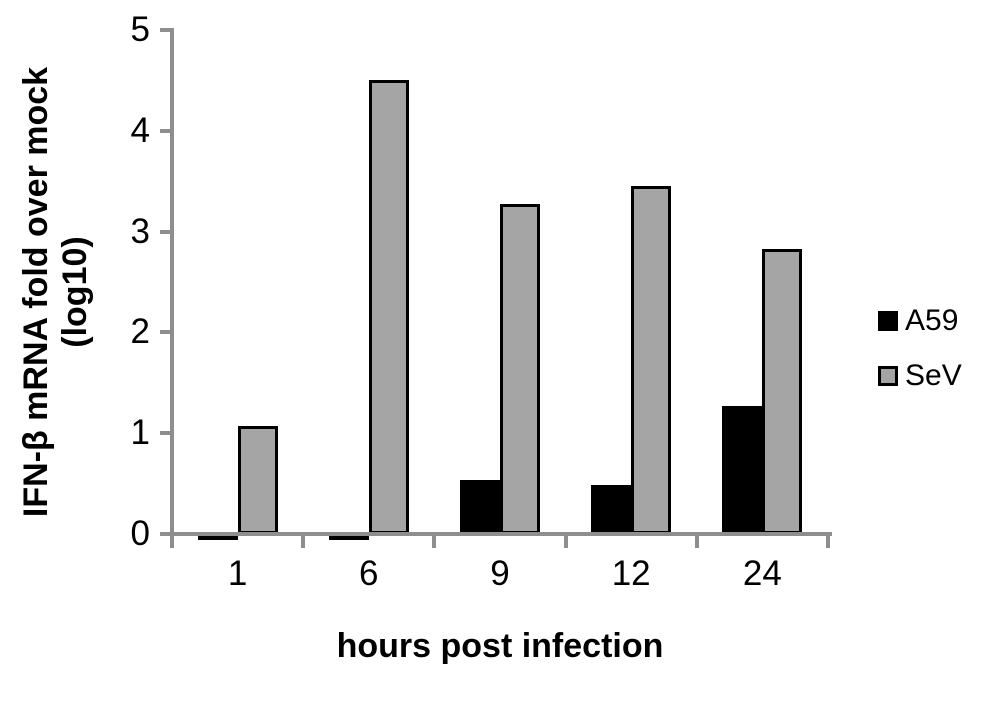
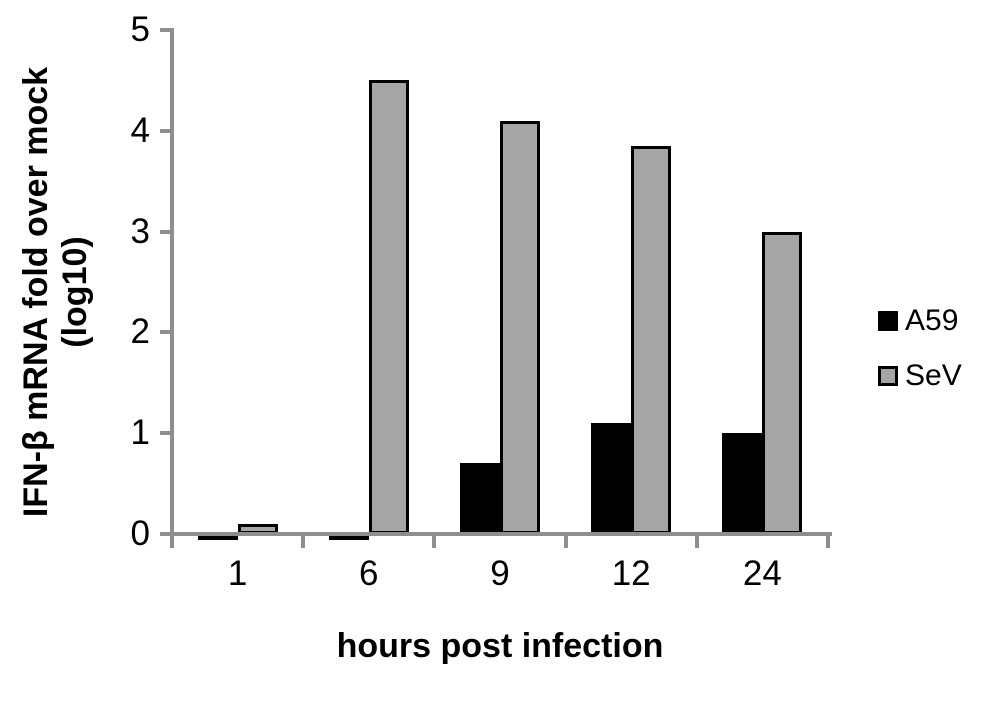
SeV/1: 1.07 -> 0.10
A59/9: 0.54 -> 0.70
SeV/9: 3.27 -> 4.10
A59/12: 0.49 -> 1.10
SeV/12: 3.45 -> 3.85
A59/24: 1.27 -> 1.00
SeV/24: 2.83 -> 3.00
